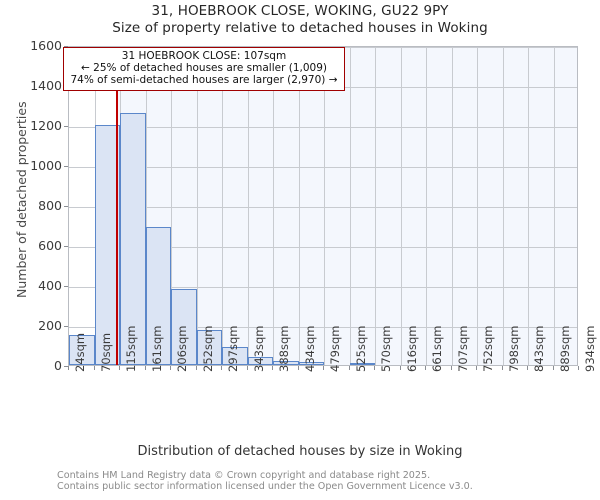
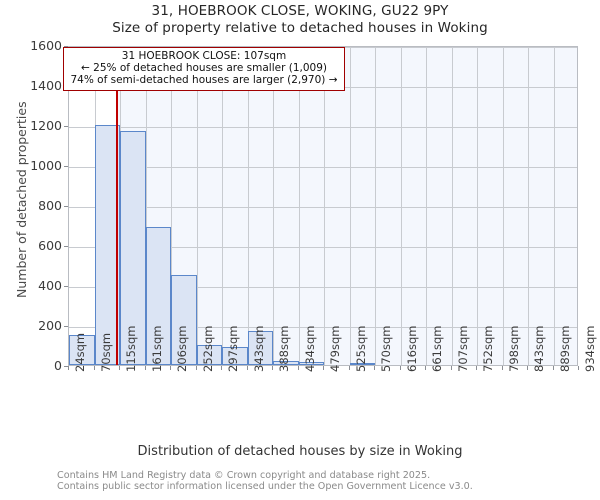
115sqm: 1260 -> 1170
206sqm: 380 -> 450
252sqm: 180 -> 100
343sqm: 40 -> 170
